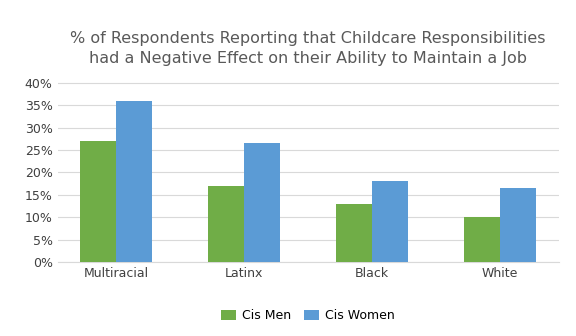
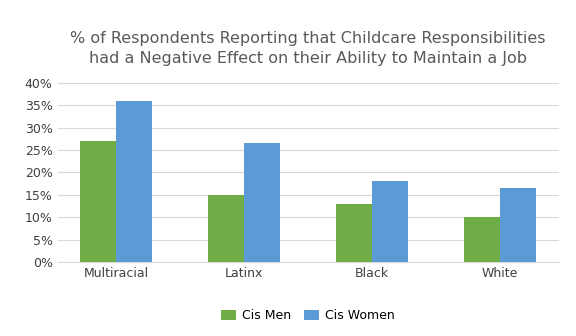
Cis Men/Latinx: 17% -> 15%
